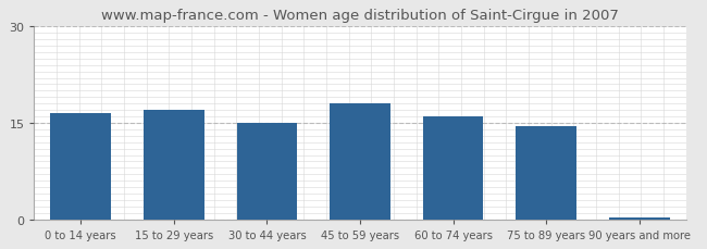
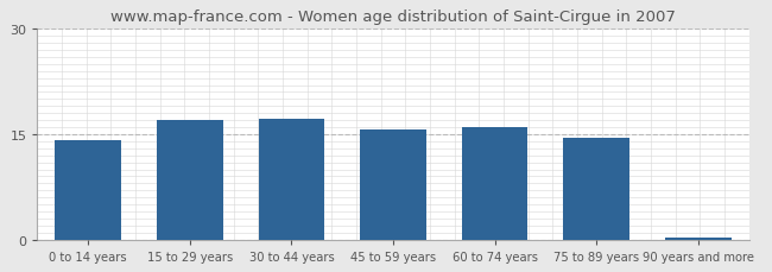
0 to 14 years: 16.5 -> 14.2
30 to 44 years: 15.0 -> 17.2
45 to 59 years: 18.0 -> 15.6
